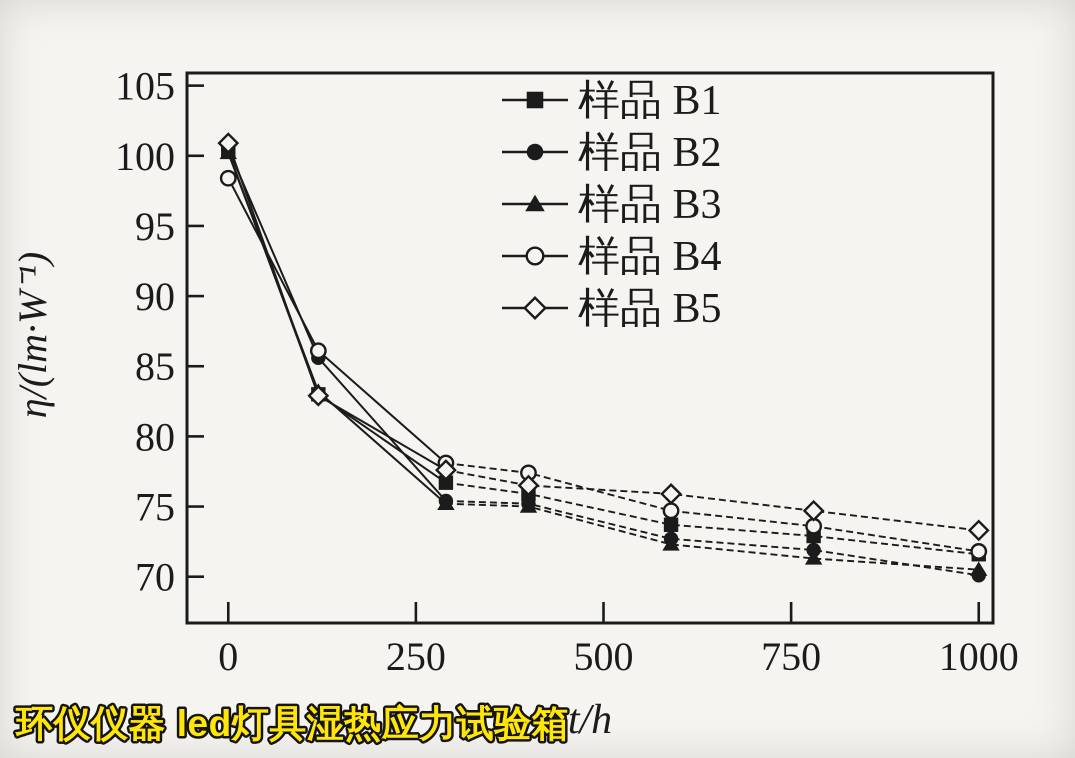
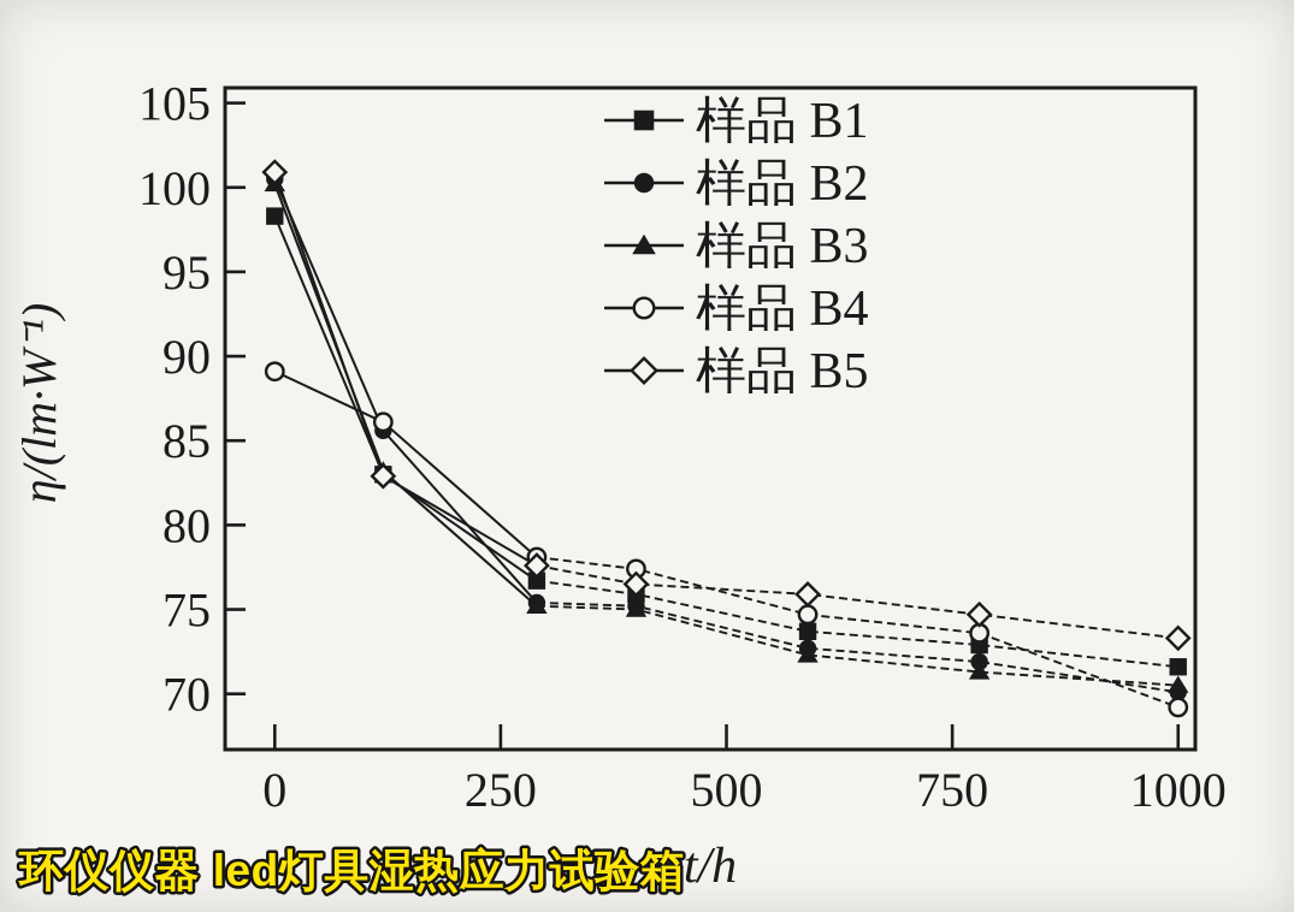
样品 B1/0: 100.3 -> 98.3
样品 B4/0: 98.4 -> 89.1
样品 B4/1000: 71.8 -> 69.2
